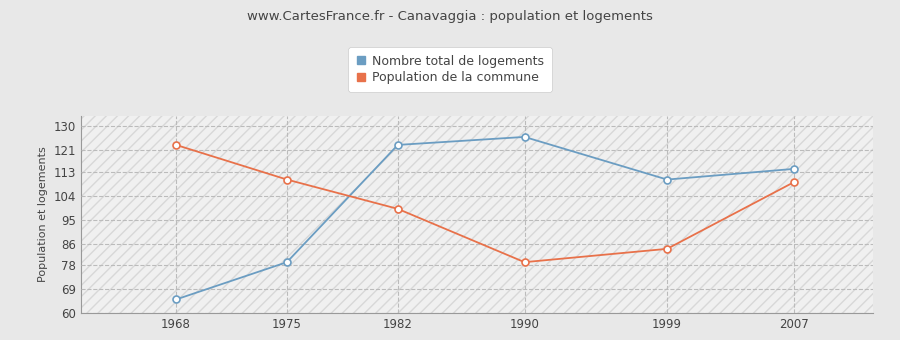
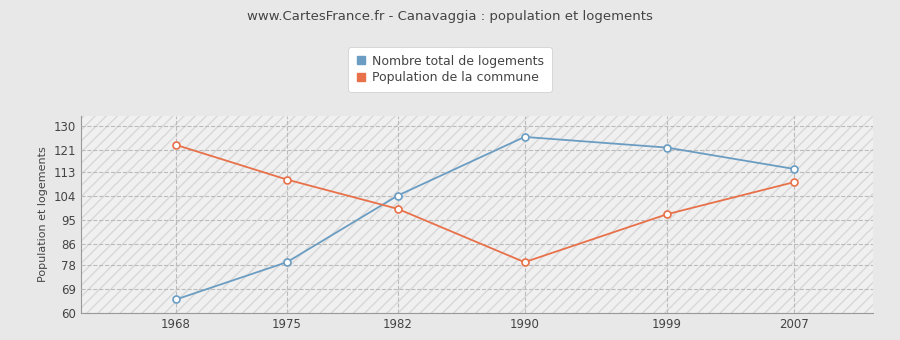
Nombre total de logements/1982: 123 -> 104
Nombre total de logements/1999: 110 -> 122
Population de la commune/1999: 84 -> 97
